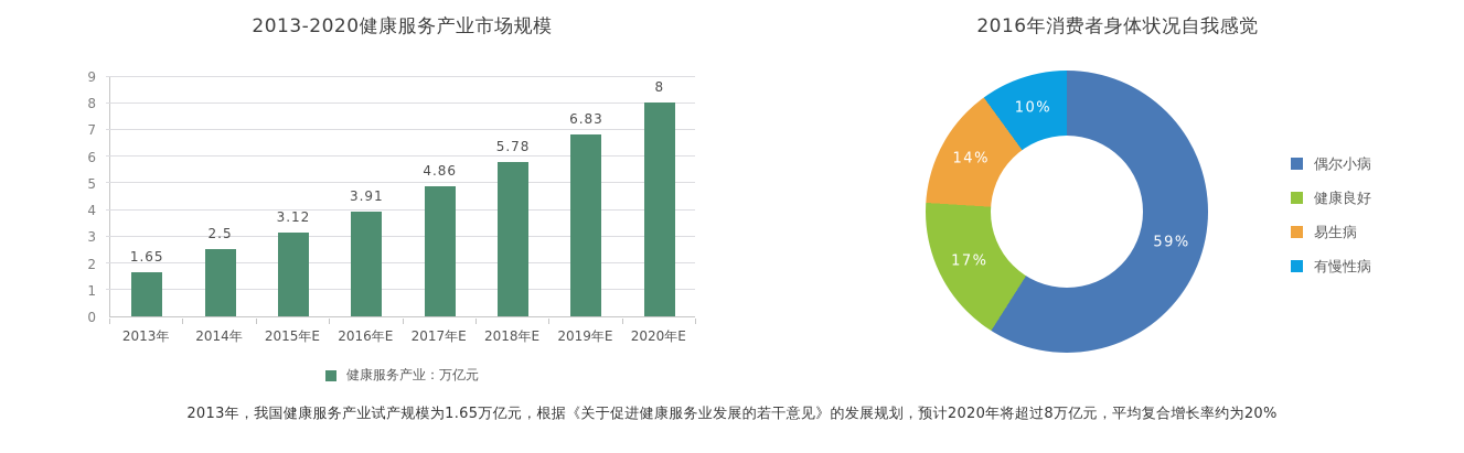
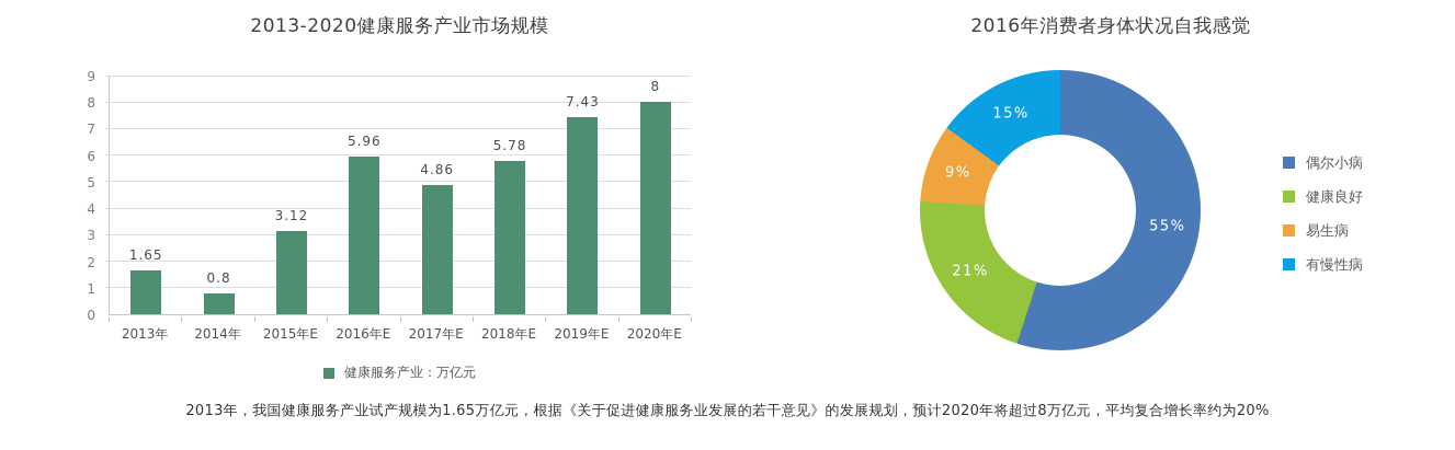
2013-2020健康服务产业市场规模/2014年: 2.5 -> 0.8
2013-2020健康服务产业市场规模/2016年E: 3.91 -> 5.96
2013-2020健康服务产业市场规模/2019年E: 6.83 -> 7.43
2016年消费者身体状况自我感觉/偶尔小病: 59% -> 55%
2016年消费者身体状况自我感觉/健康良好: 17% -> 21%
2016年消费者身体状况自我感觉/易生病: 14% -> 9%
2016年消费者身体状况自我感觉/有慢性病: 10% -> 15%
